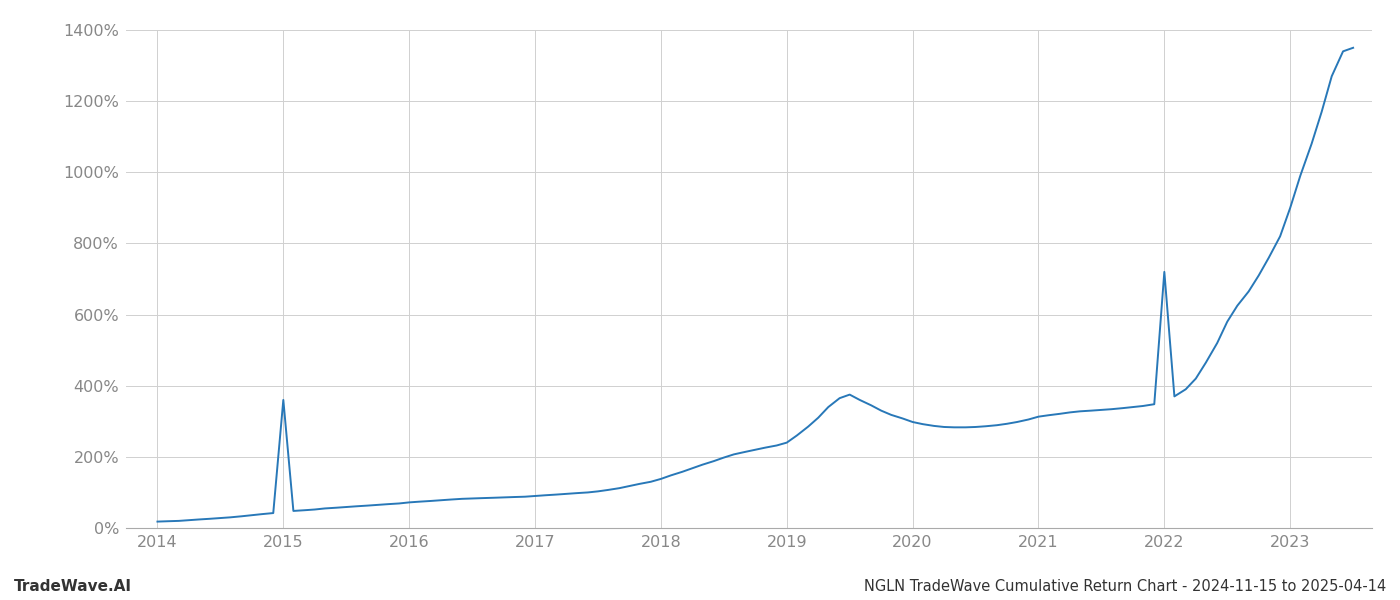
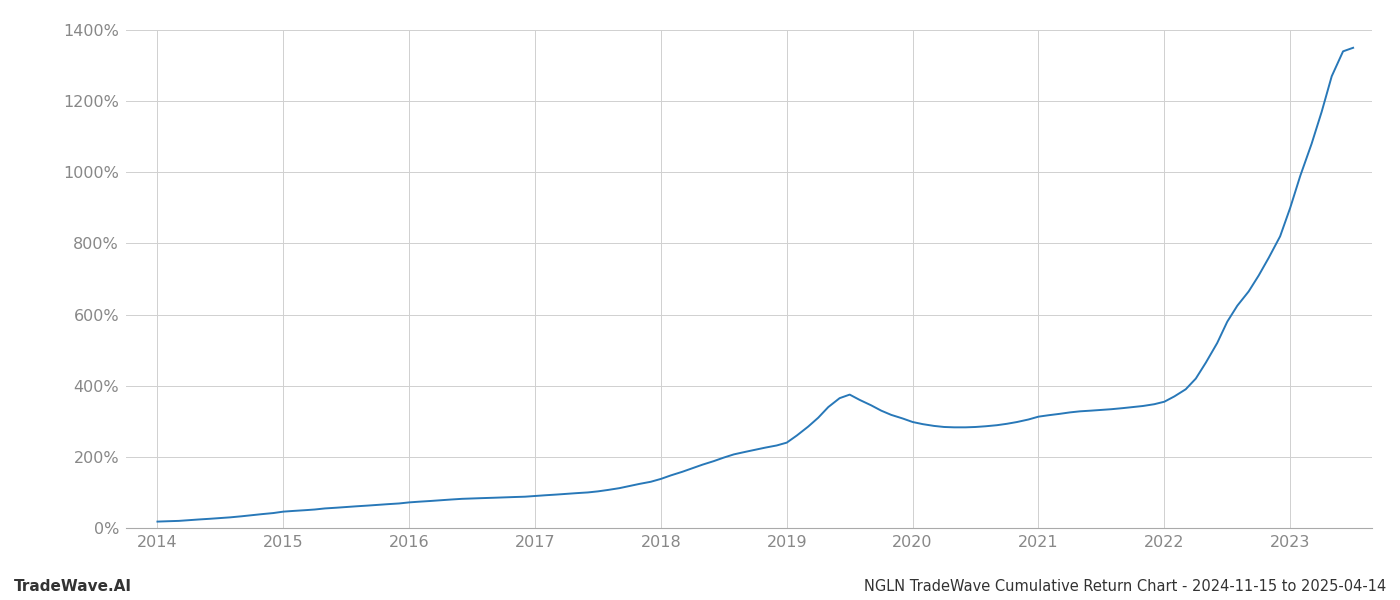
2015: 360% -> 46%
2022: 720% -> 355%
